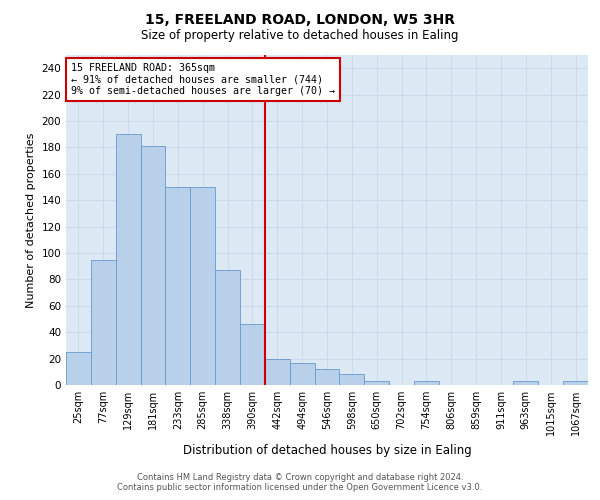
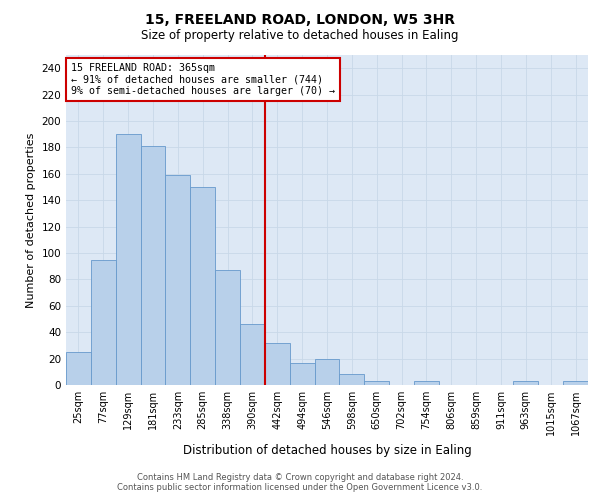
233sqm: 150 -> 159
442sqm: 20 -> 32
546sqm: 12 -> 20
